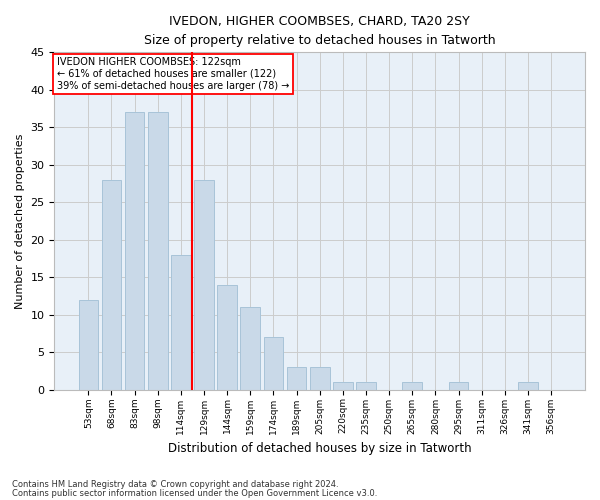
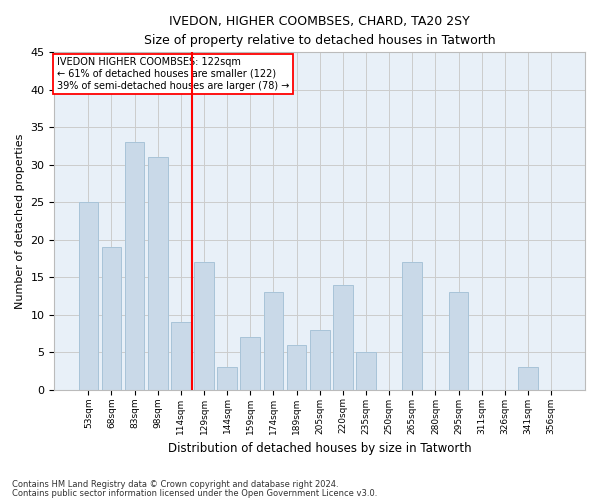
53sqm: 12 -> 25
68sqm: 28 -> 19
83sqm: 37 -> 33
98sqm: 37 -> 31
114sqm: 18 -> 9
129sqm: 28 -> 17
144sqm: 14 -> 3
159sqm: 11 -> 7
174sqm: 7 -> 13
189sqm: 3 -> 6
205sqm: 3 -> 8
220sqm: 1 -> 14
235sqm: 1 -> 5
265sqm: 1 -> 17
295sqm: 1 -> 13
341sqm: 1 -> 3
